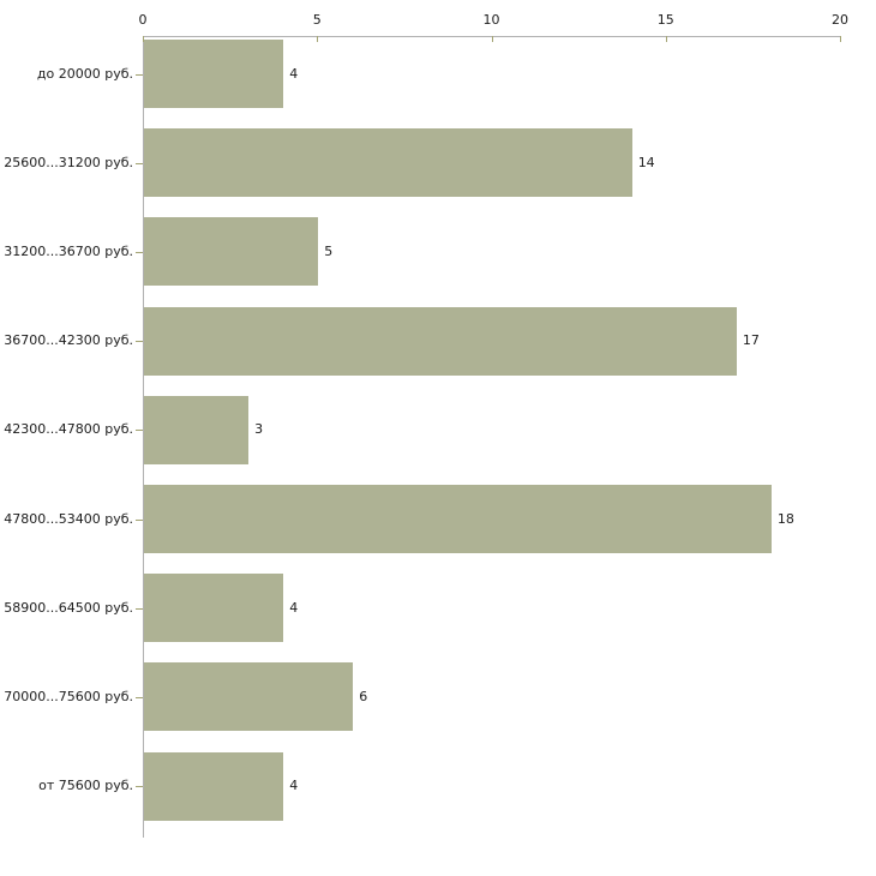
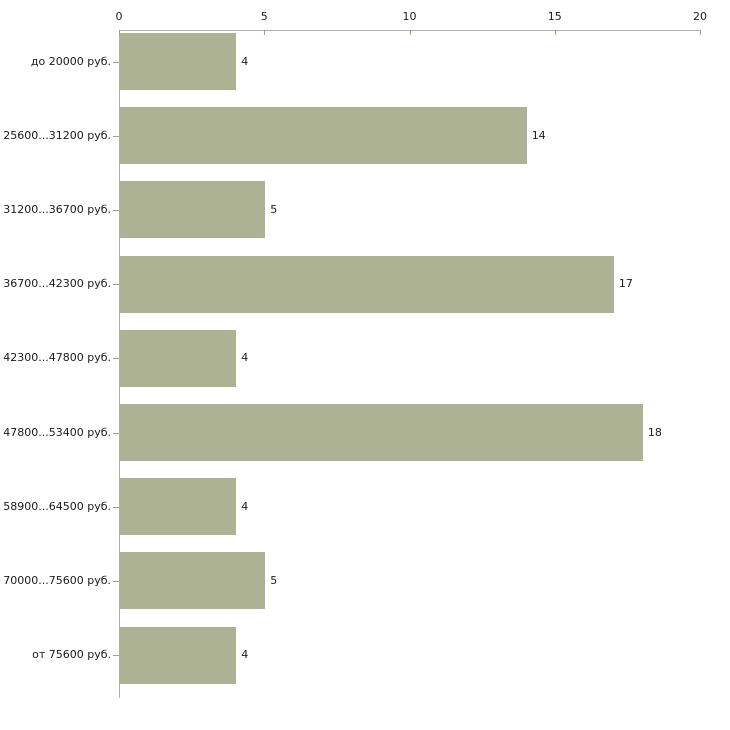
42300...47800 руб.: 3 -> 4
70000...75600 руб.: 6 -> 5
